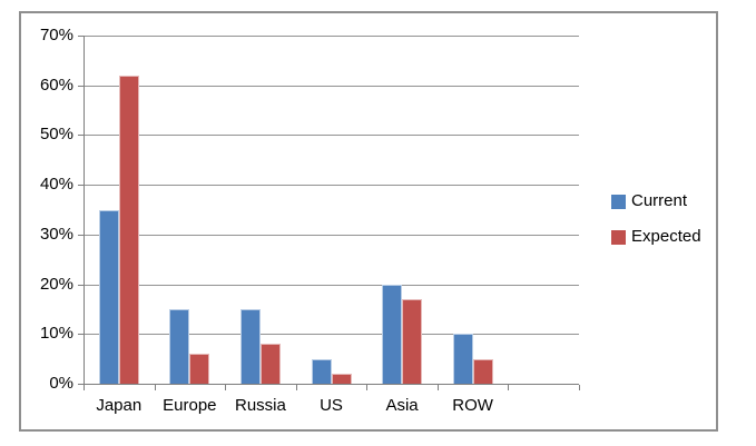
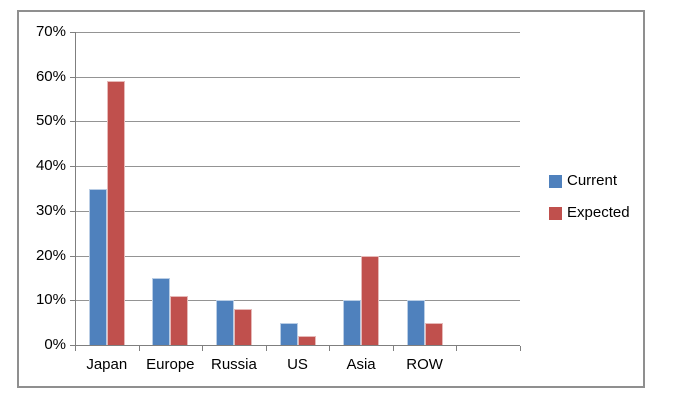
Expected/Japan: 62% -> 59%
Expected/Europe: 6% -> 11%
Current/Russia: 15% -> 10%
Current/Asia: 20% -> 10%
Expected/Asia: 17% -> 20%
